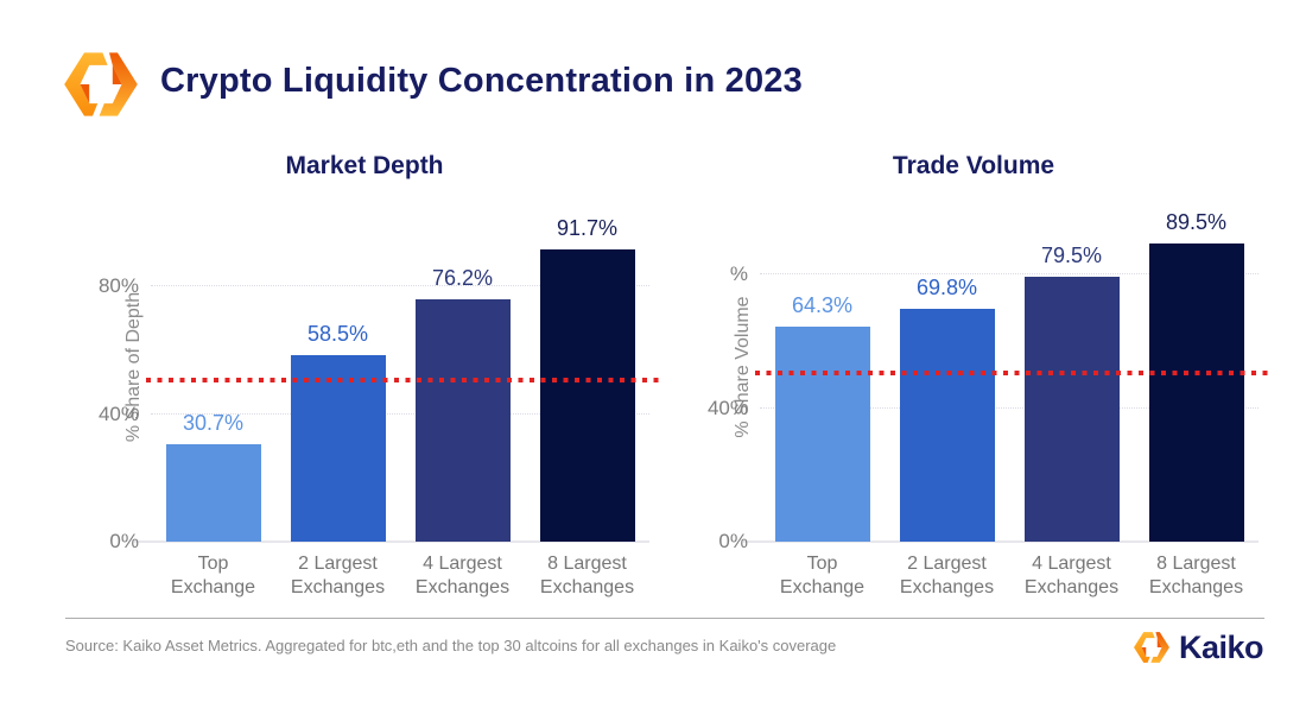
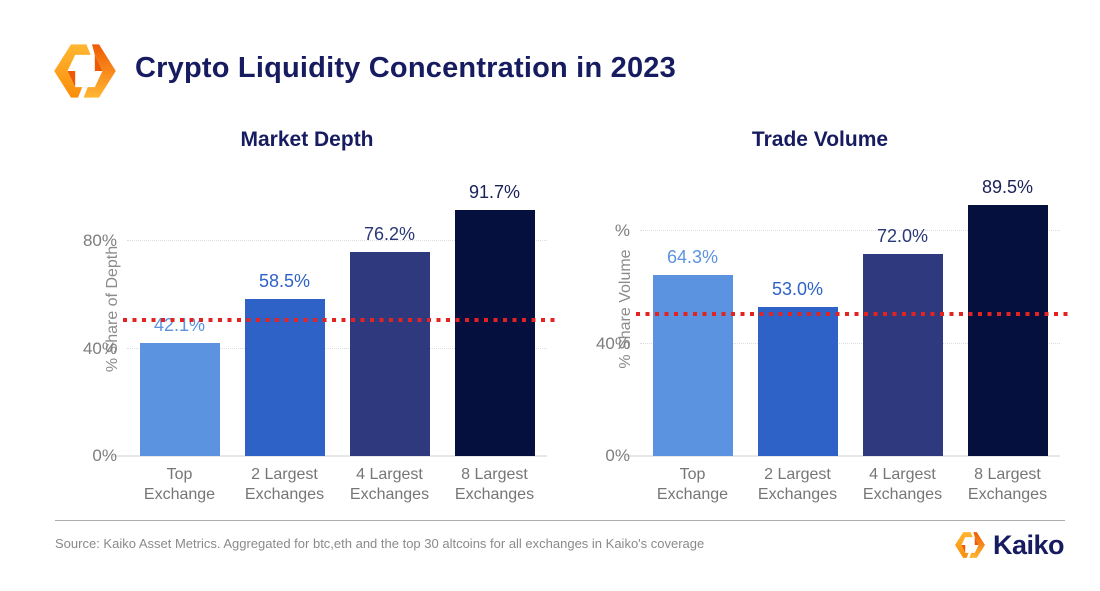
Market Depth/Top Exchange: 30.7% -> 42.1%
Trade Volume/2 Largest Exchanges: 69.8% -> 53.0%
Trade Volume/4 Largest Exchanges: 79.5% -> 72.0%
